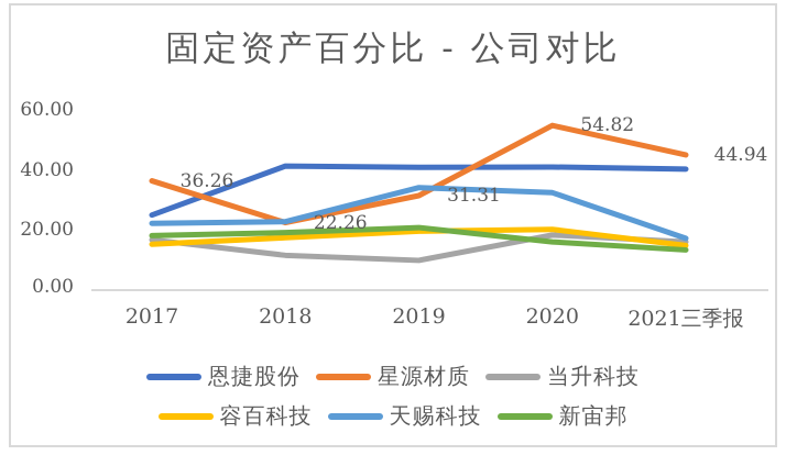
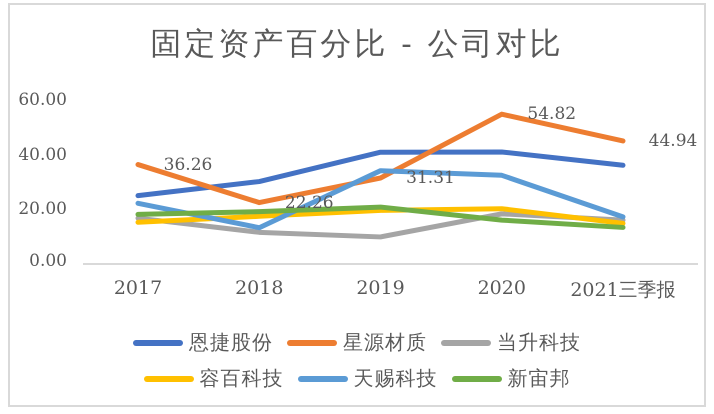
恩捷股份/2018: 41 -> 30
天赐科技/2018: 23 -> 13
恩捷股份/2021三季报: 40 -> 36
